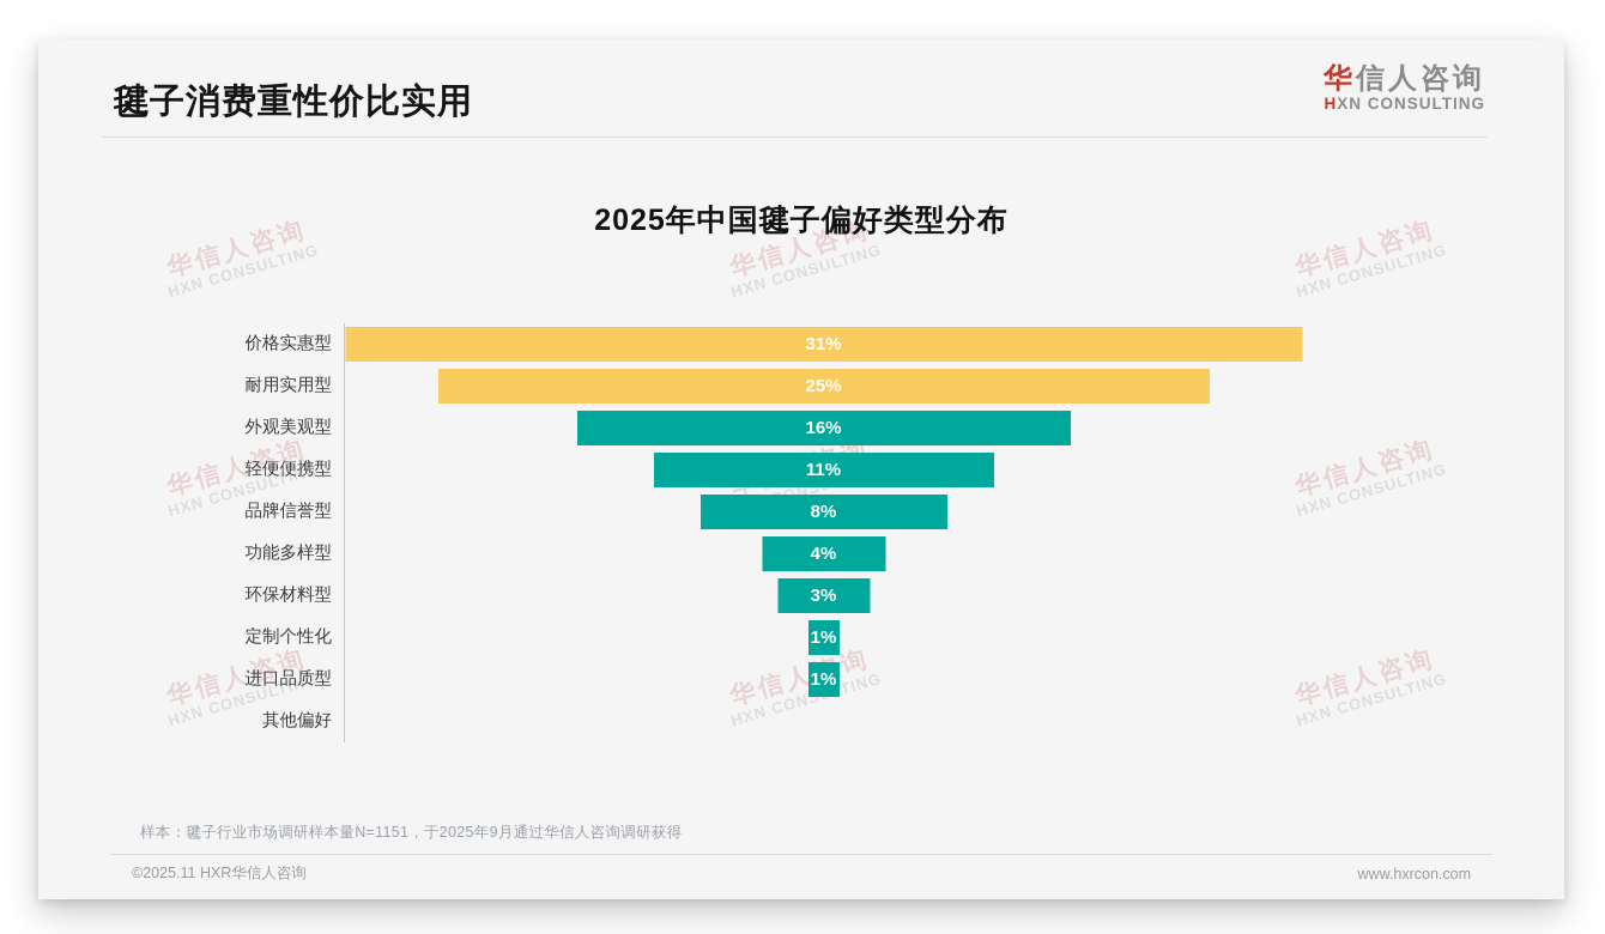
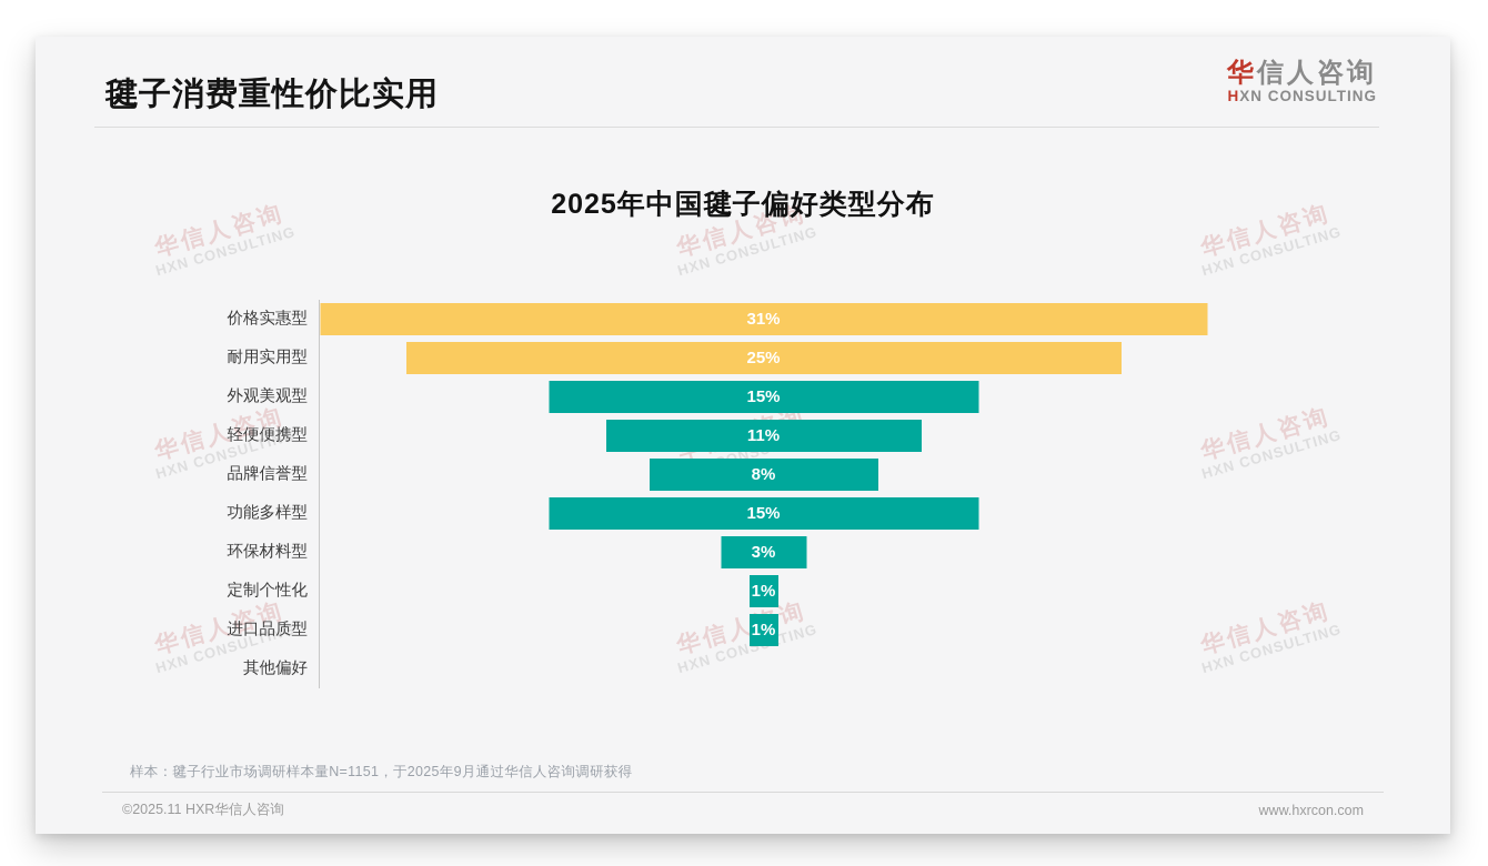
外观美观型: 16% -> 15%
功能多样型: 4% -> 15%
